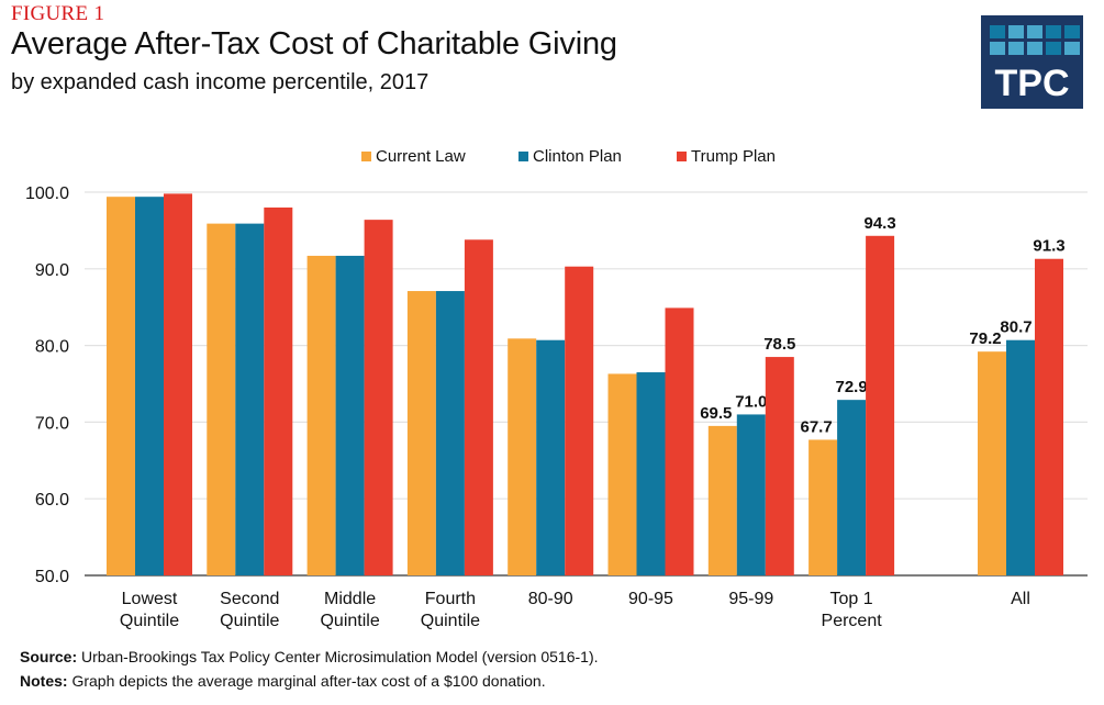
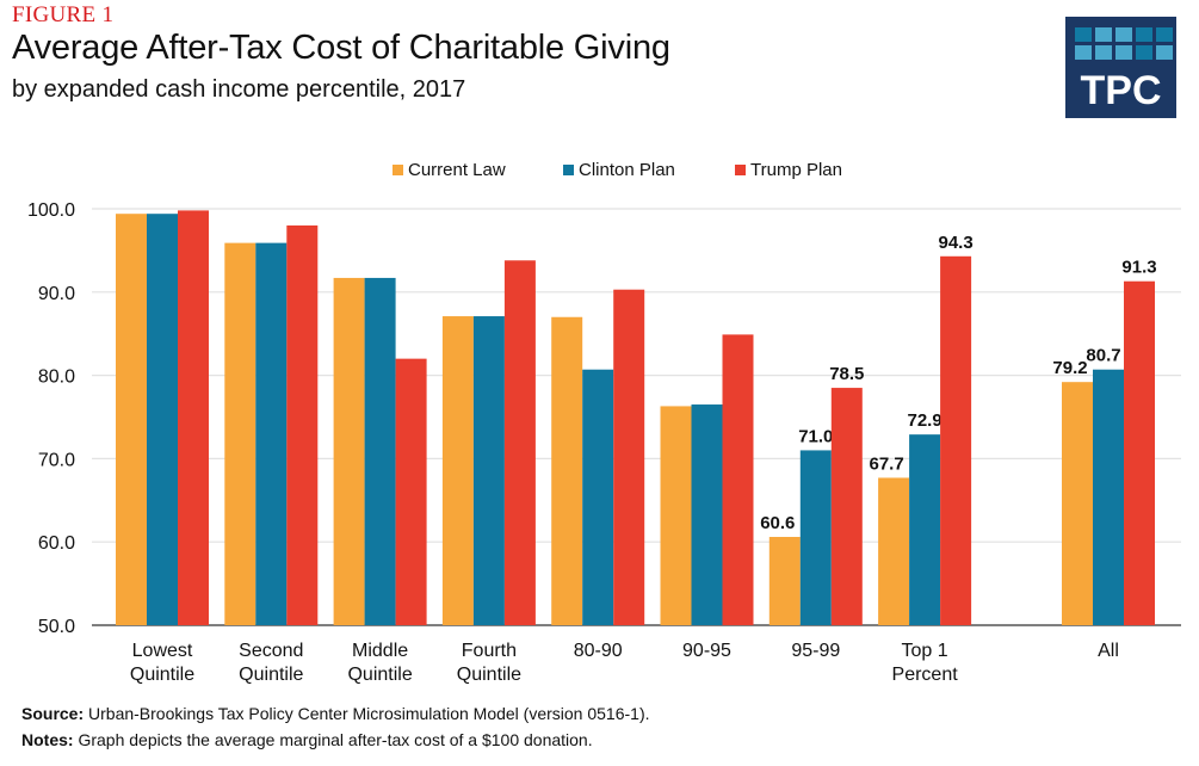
Trump Plan/Middle Quintile: 96 -> 82
Current Law/80-90: 81 -> 87
Current Law/95-99: 69.5 -> 60.6
